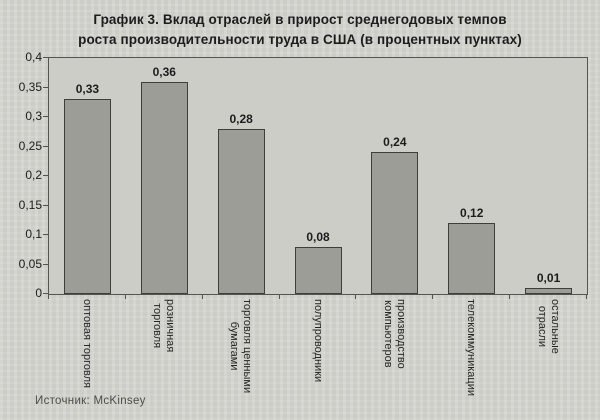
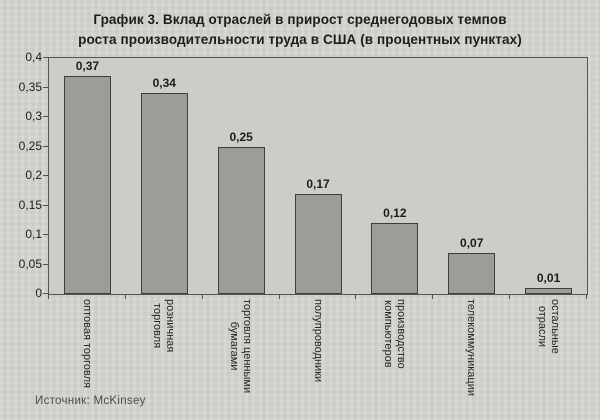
оптовая торговля: 0,33 -> 0,37
розничная торговля: 0,36 -> 0,34
торговля ценными бумагами: 0,28 -> 0,25
полупроводники: 0,08 -> 0,17
производство компьютеров: 0,24 -> 0,12
телекоммуникации: 0,12 -> 0,07
